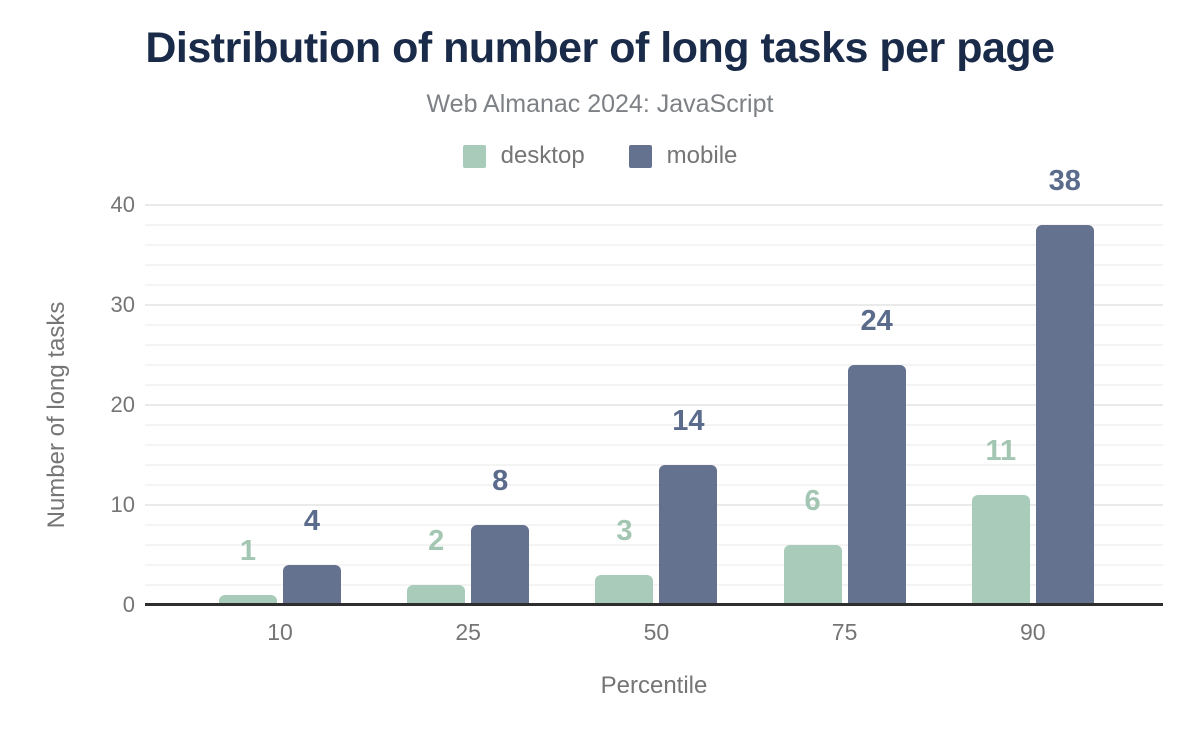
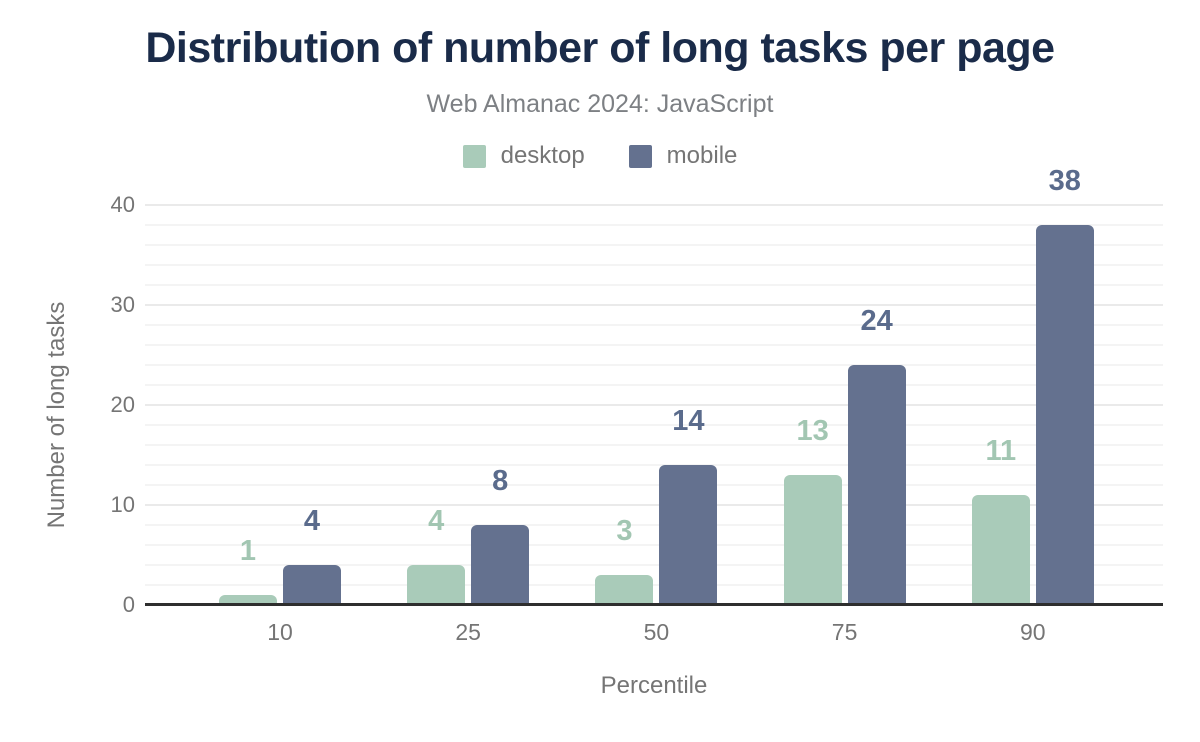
desktop/25: 2 -> 4
desktop/75: 6 -> 13
